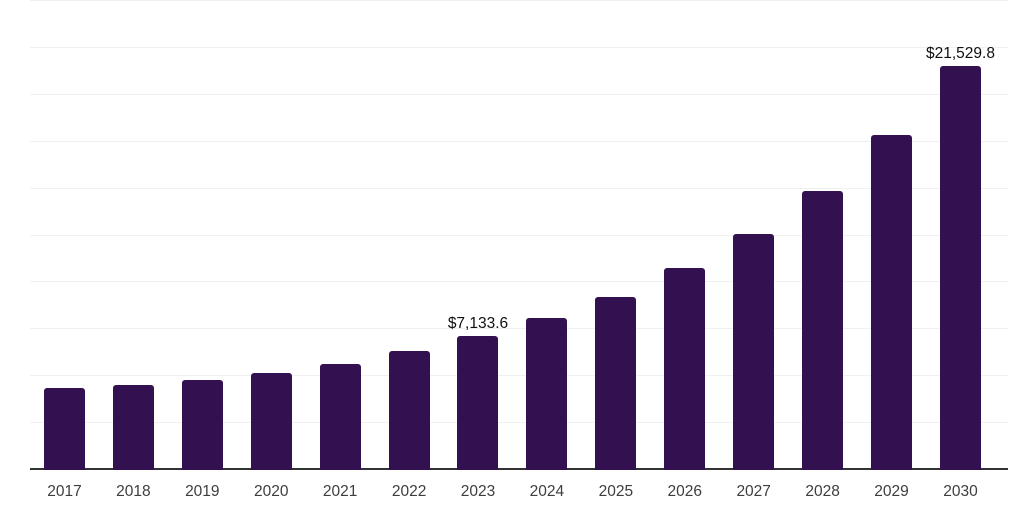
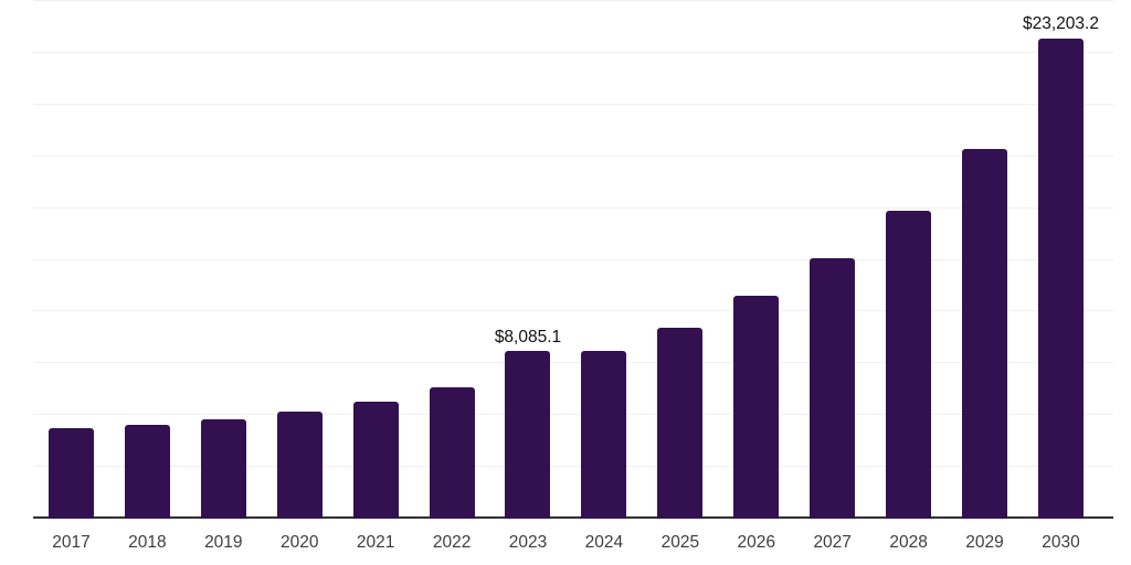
2023: $7,133.6 -> $8,085.1
2030: $21,529.8 -> $23,203.2
